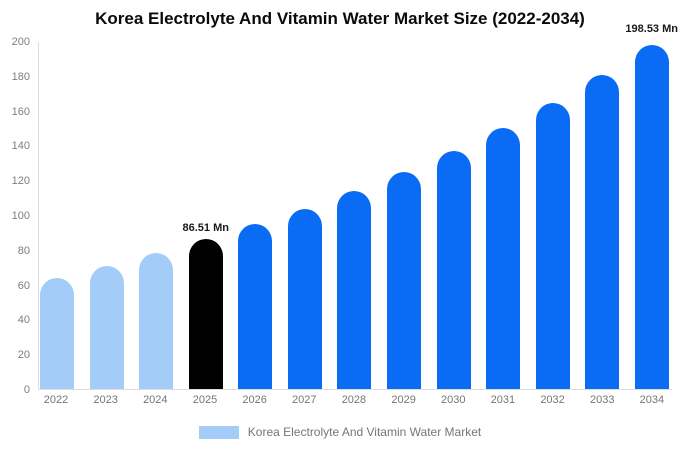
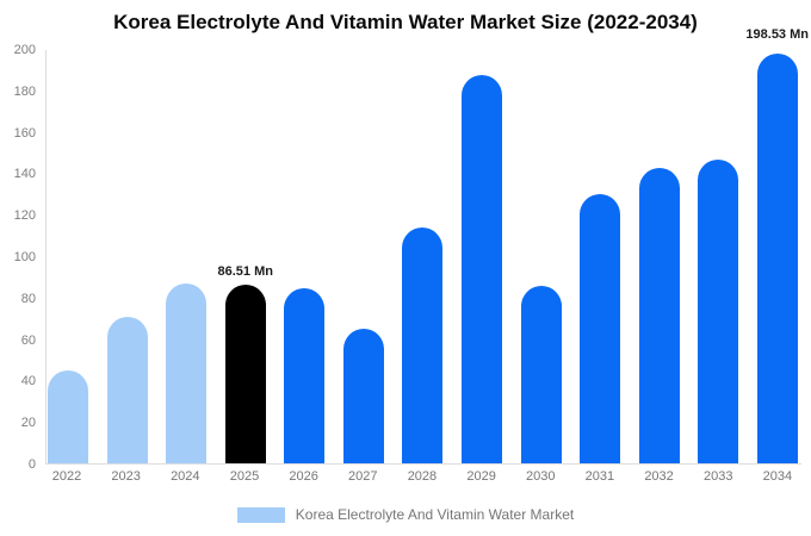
2022: 64 -> 45
2024: 78 -> 87
2026: 95 -> 85
2027: 104 -> 65
2029: 125 -> 188
2030: 137 -> 86
2031: 150 -> 130
2032: 165 -> 143
2033: 181 -> 147
